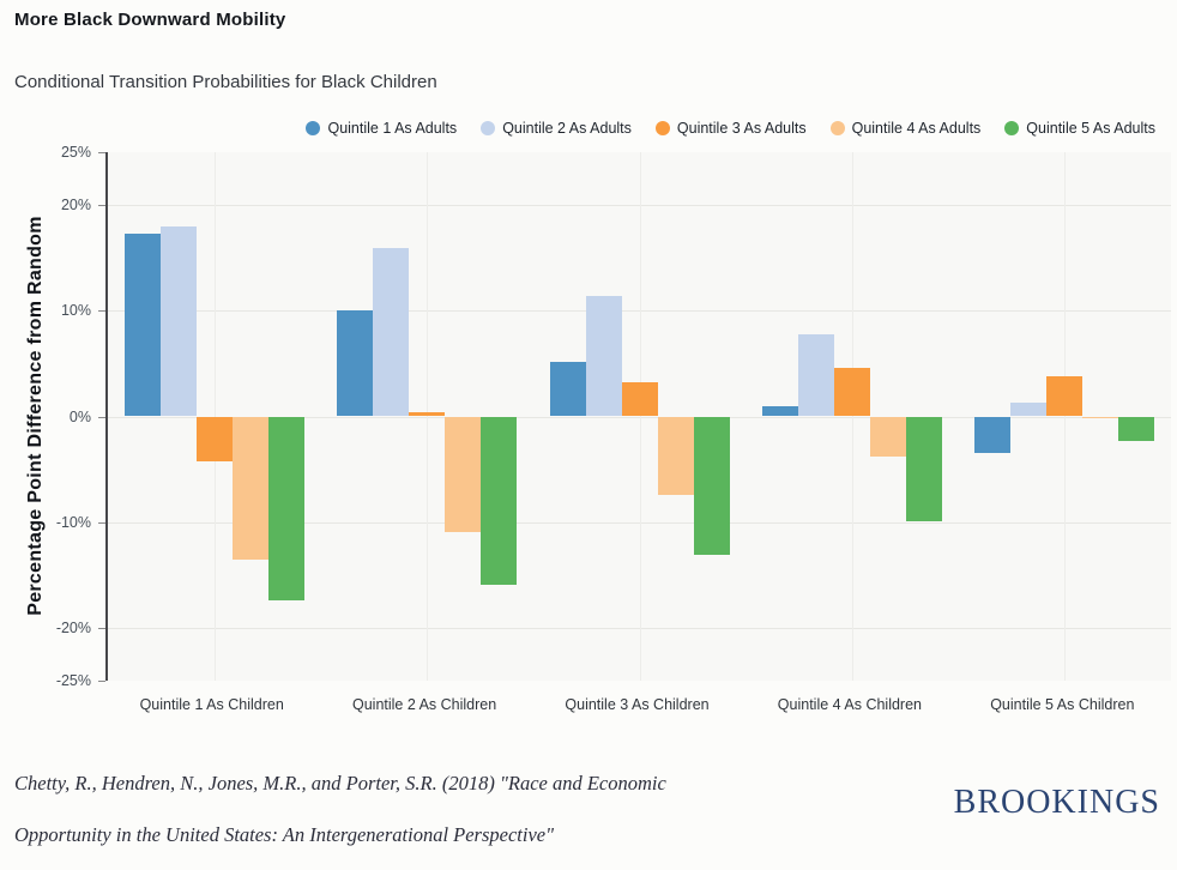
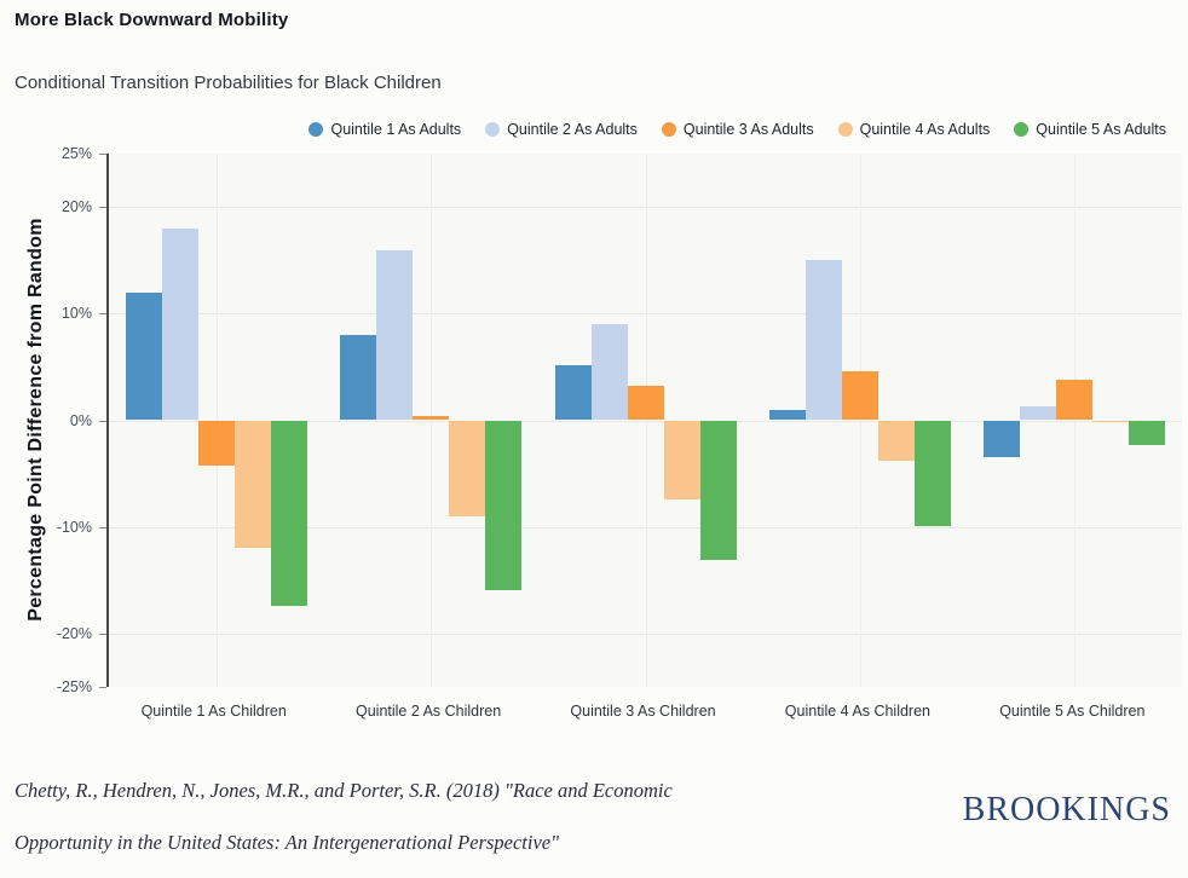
Quintile 1 As Adults/Quintile 1 As Children: 17% -> 12%
Quintile 4 As Adults/Quintile 1 As Children: -14% -> -12%
Quintile 1 As Adults/Quintile 2 As Children: 10% -> 8%
Quintile 4 As Adults/Quintile 2 As Children: -11% -> -9%
Quintile 2 As Adults/Quintile 3 As Children: 11% -> 9%
Quintile 2 As Adults/Quintile 4 As Children: 8% -> 15%
